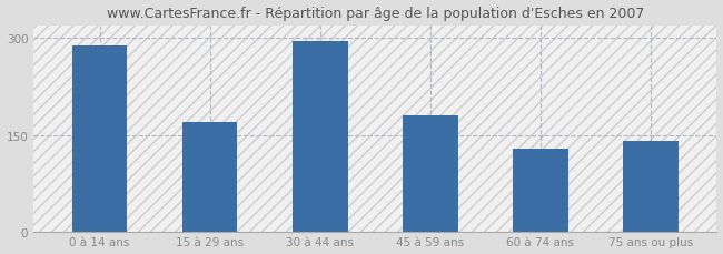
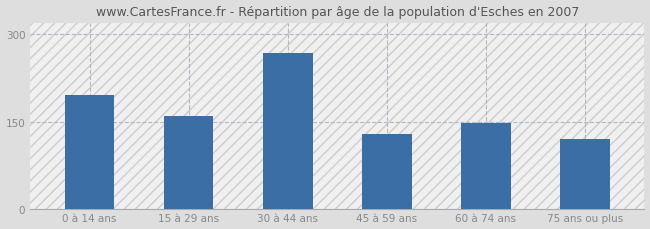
0 à 14 ans: 288 -> 196
15 à 29 ans: 170 -> 160
30 à 44 ans: 296 -> 268
45 à 59 ans: 180 -> 128
60 à 74 ans: 128 -> 148
75 ans ou plus: 140 -> 120
